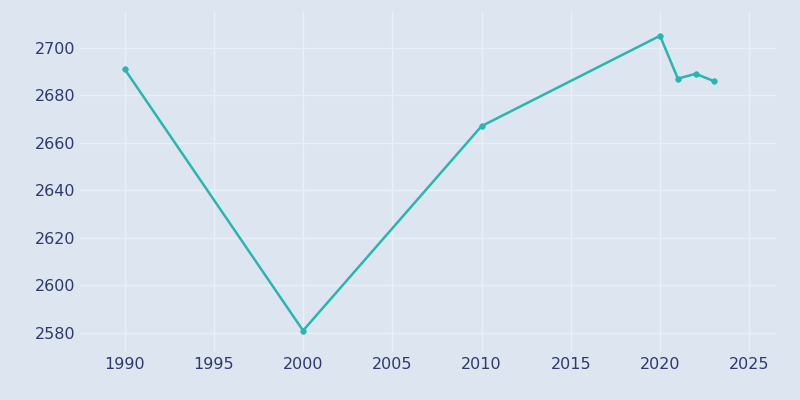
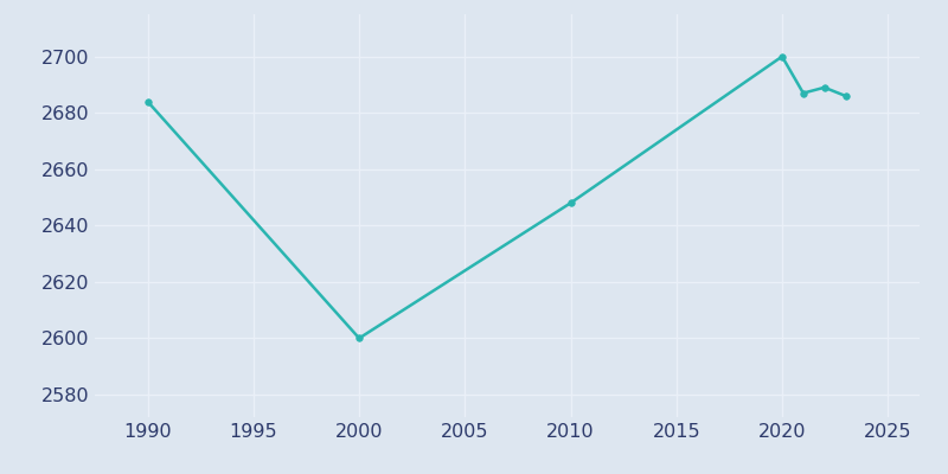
1990: 2691 -> 2684
2000: 2581 -> 2600
2010: 2667 -> 2648
2020: 2705 -> 2700
